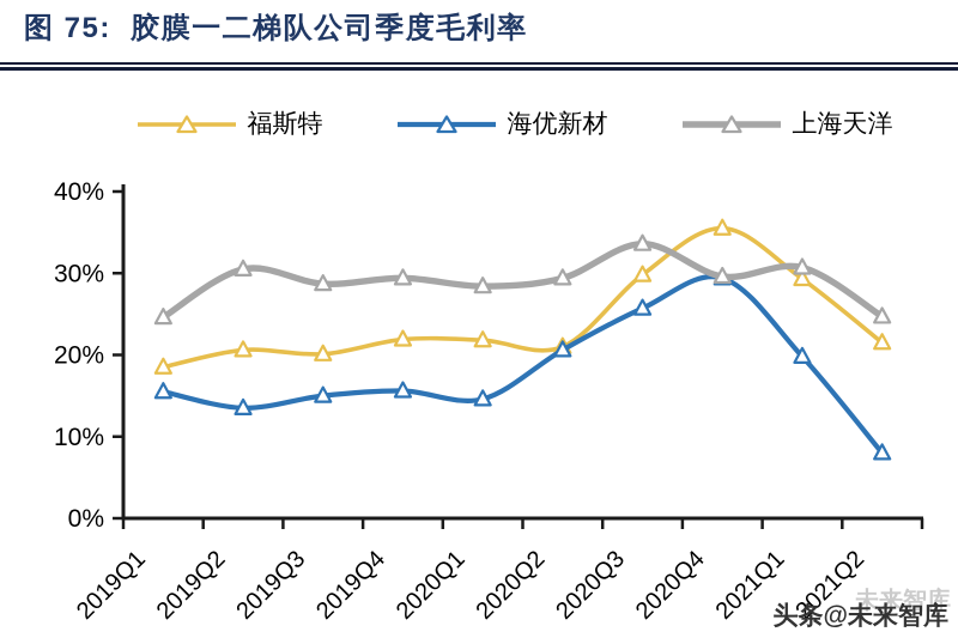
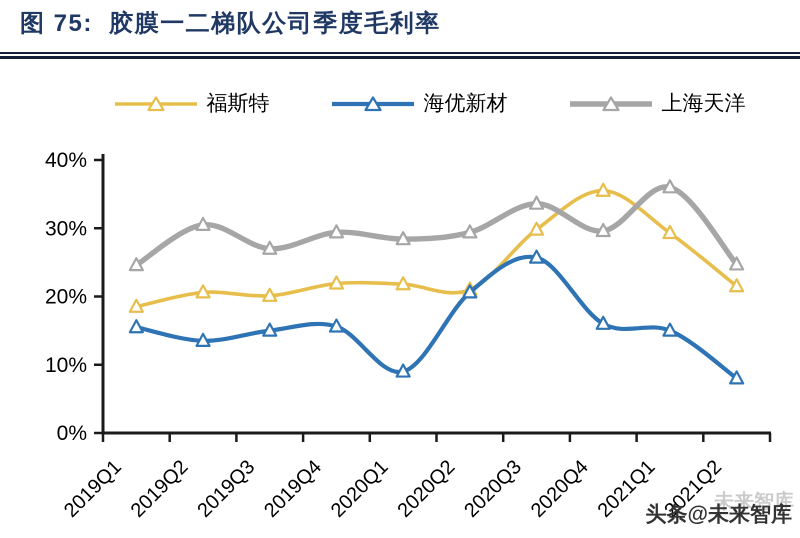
上海天洋/2019Q3: 29% -> 27%
海优新材/2020Q1: 15% -> 9%
海优新材/2020Q4: 29% -> 16%
海优新材/2021Q1: 20% -> 15%
上海天洋/2021Q1: 31% -> 36%
